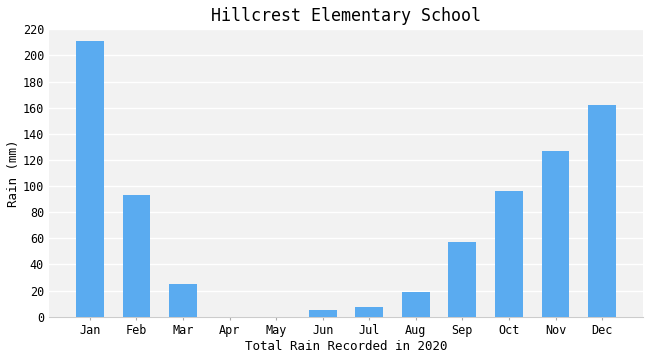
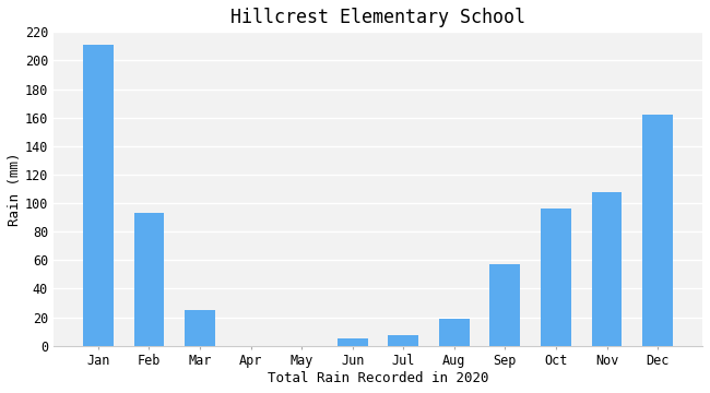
Nov: 127 -> 108
